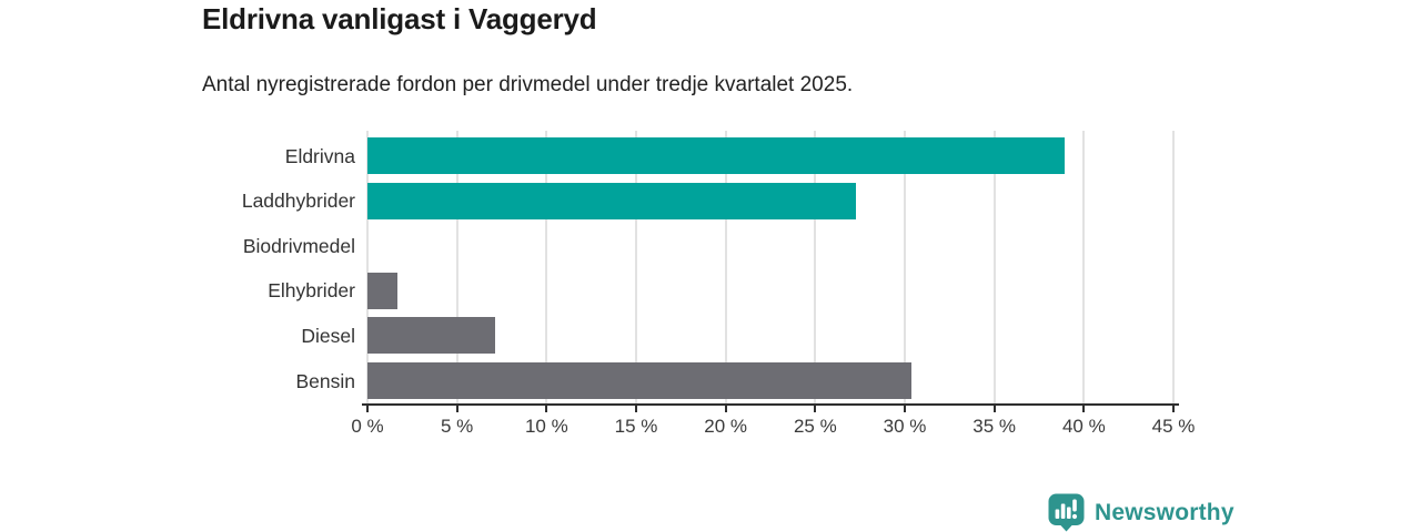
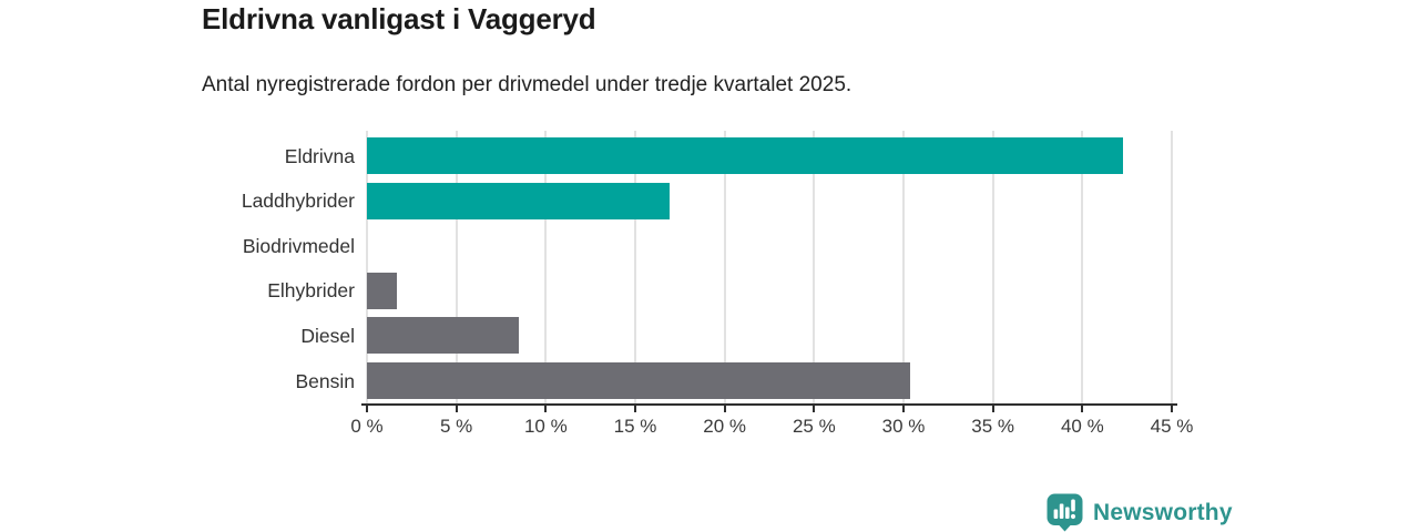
Eldrivna: 38.9% -> 42.3%
Laddhybrider: 27.3% -> 16.9%
Diesel: 7.1% -> 8.5%
